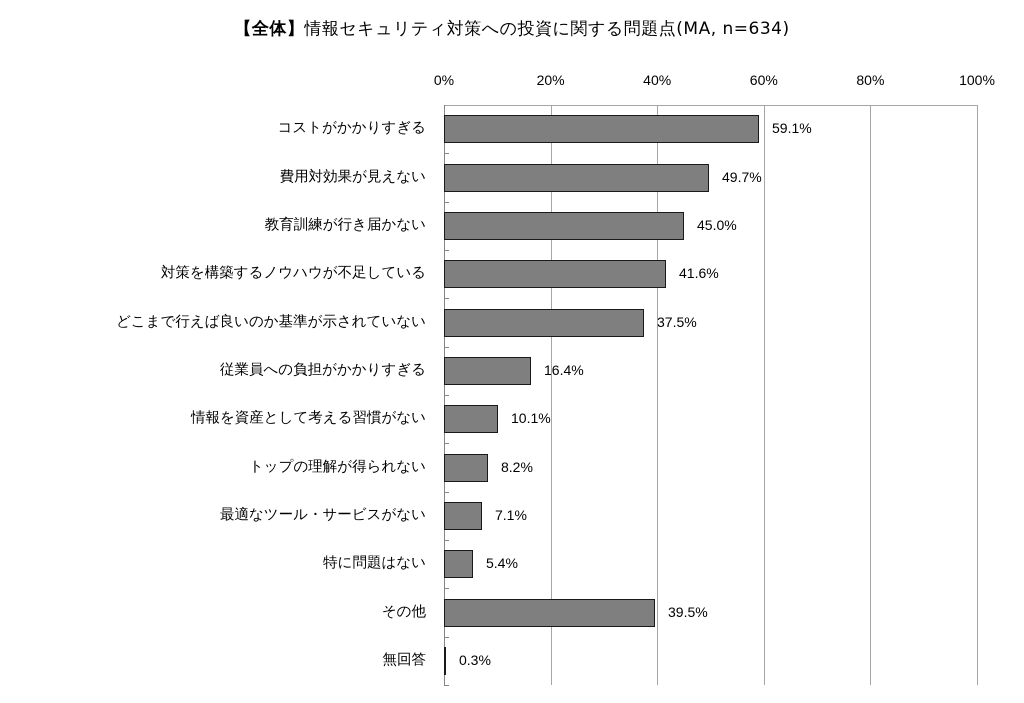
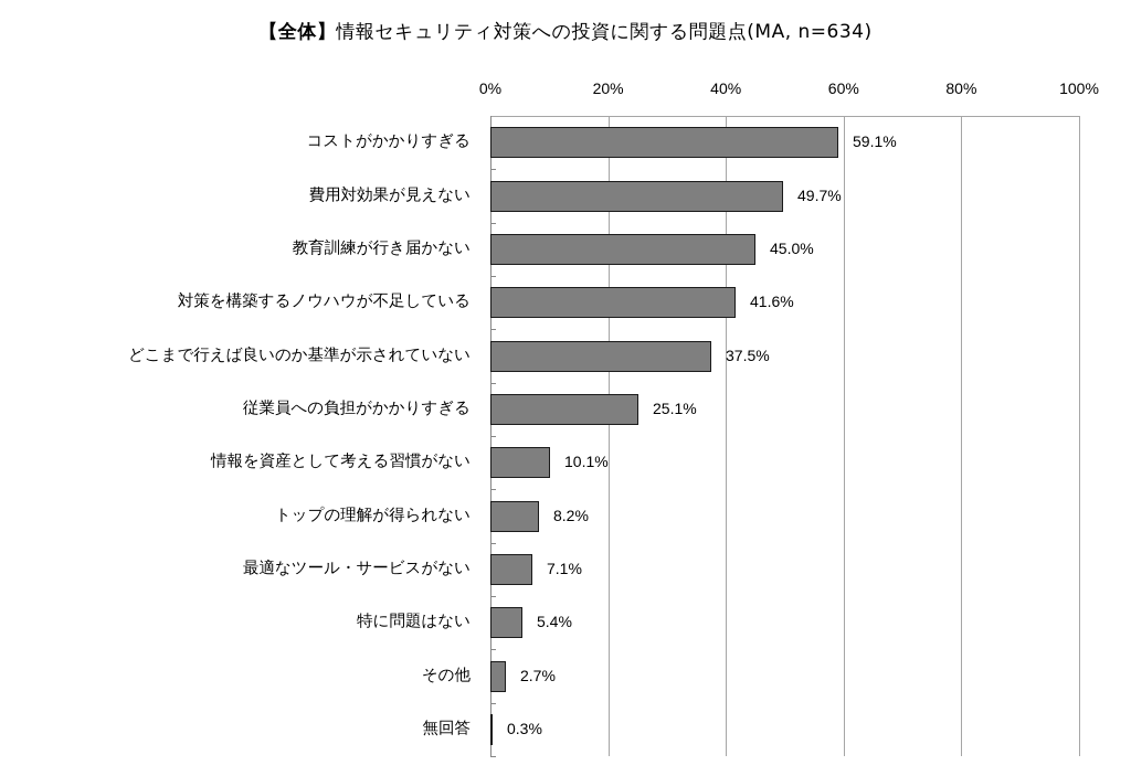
従業員への負担がかかりすぎる: 16.4% -> 25.1%
その他: 39.5% -> 2.7%
